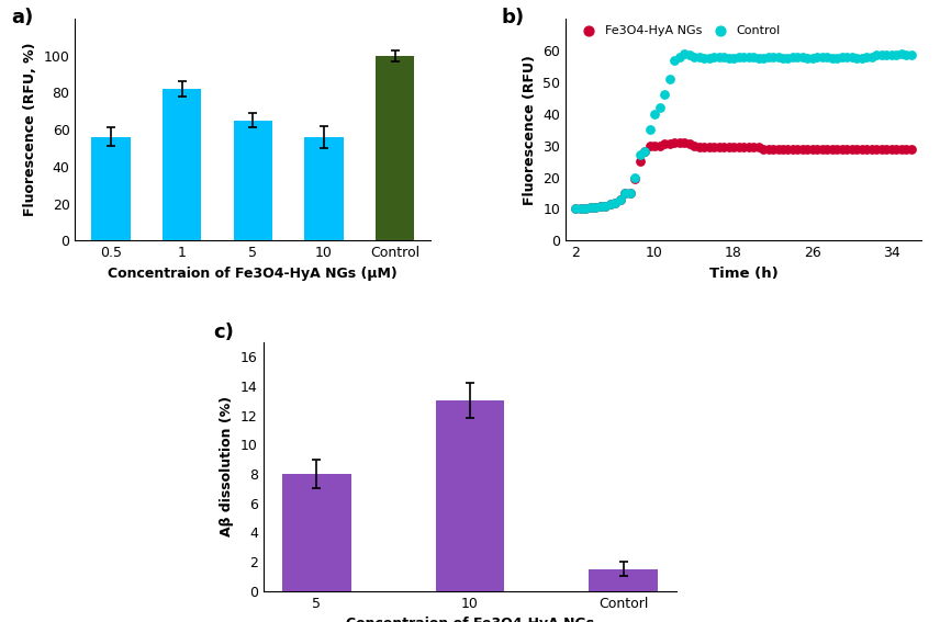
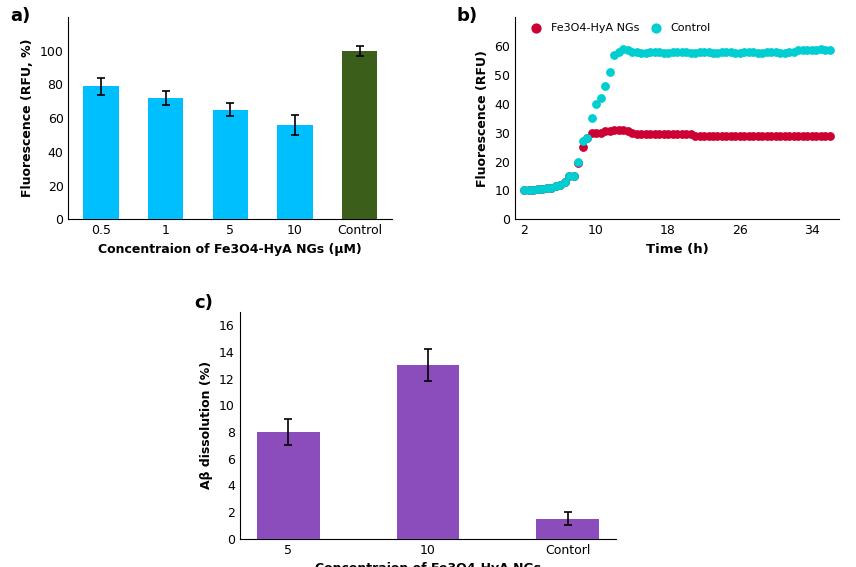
0.5: 56 -> 79
1: 82 -> 72
